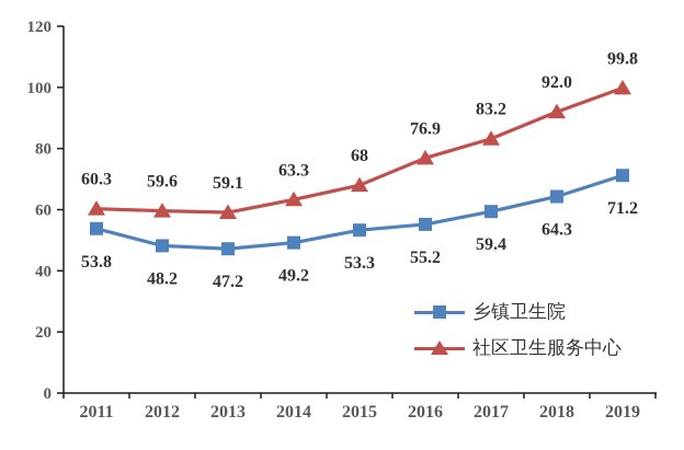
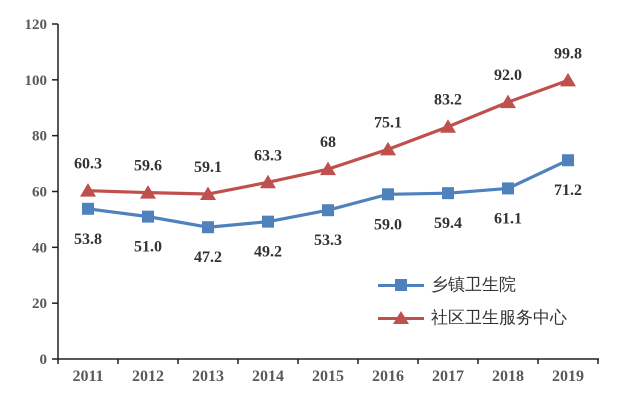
乡镇卫生院/2012: 48.2 -> 51.0
乡镇卫生院/2016: 55.2 -> 59.0
社区卫生服务中心/2016: 76.9 -> 75.1
乡镇卫生院/2018: 64.3 -> 61.1
